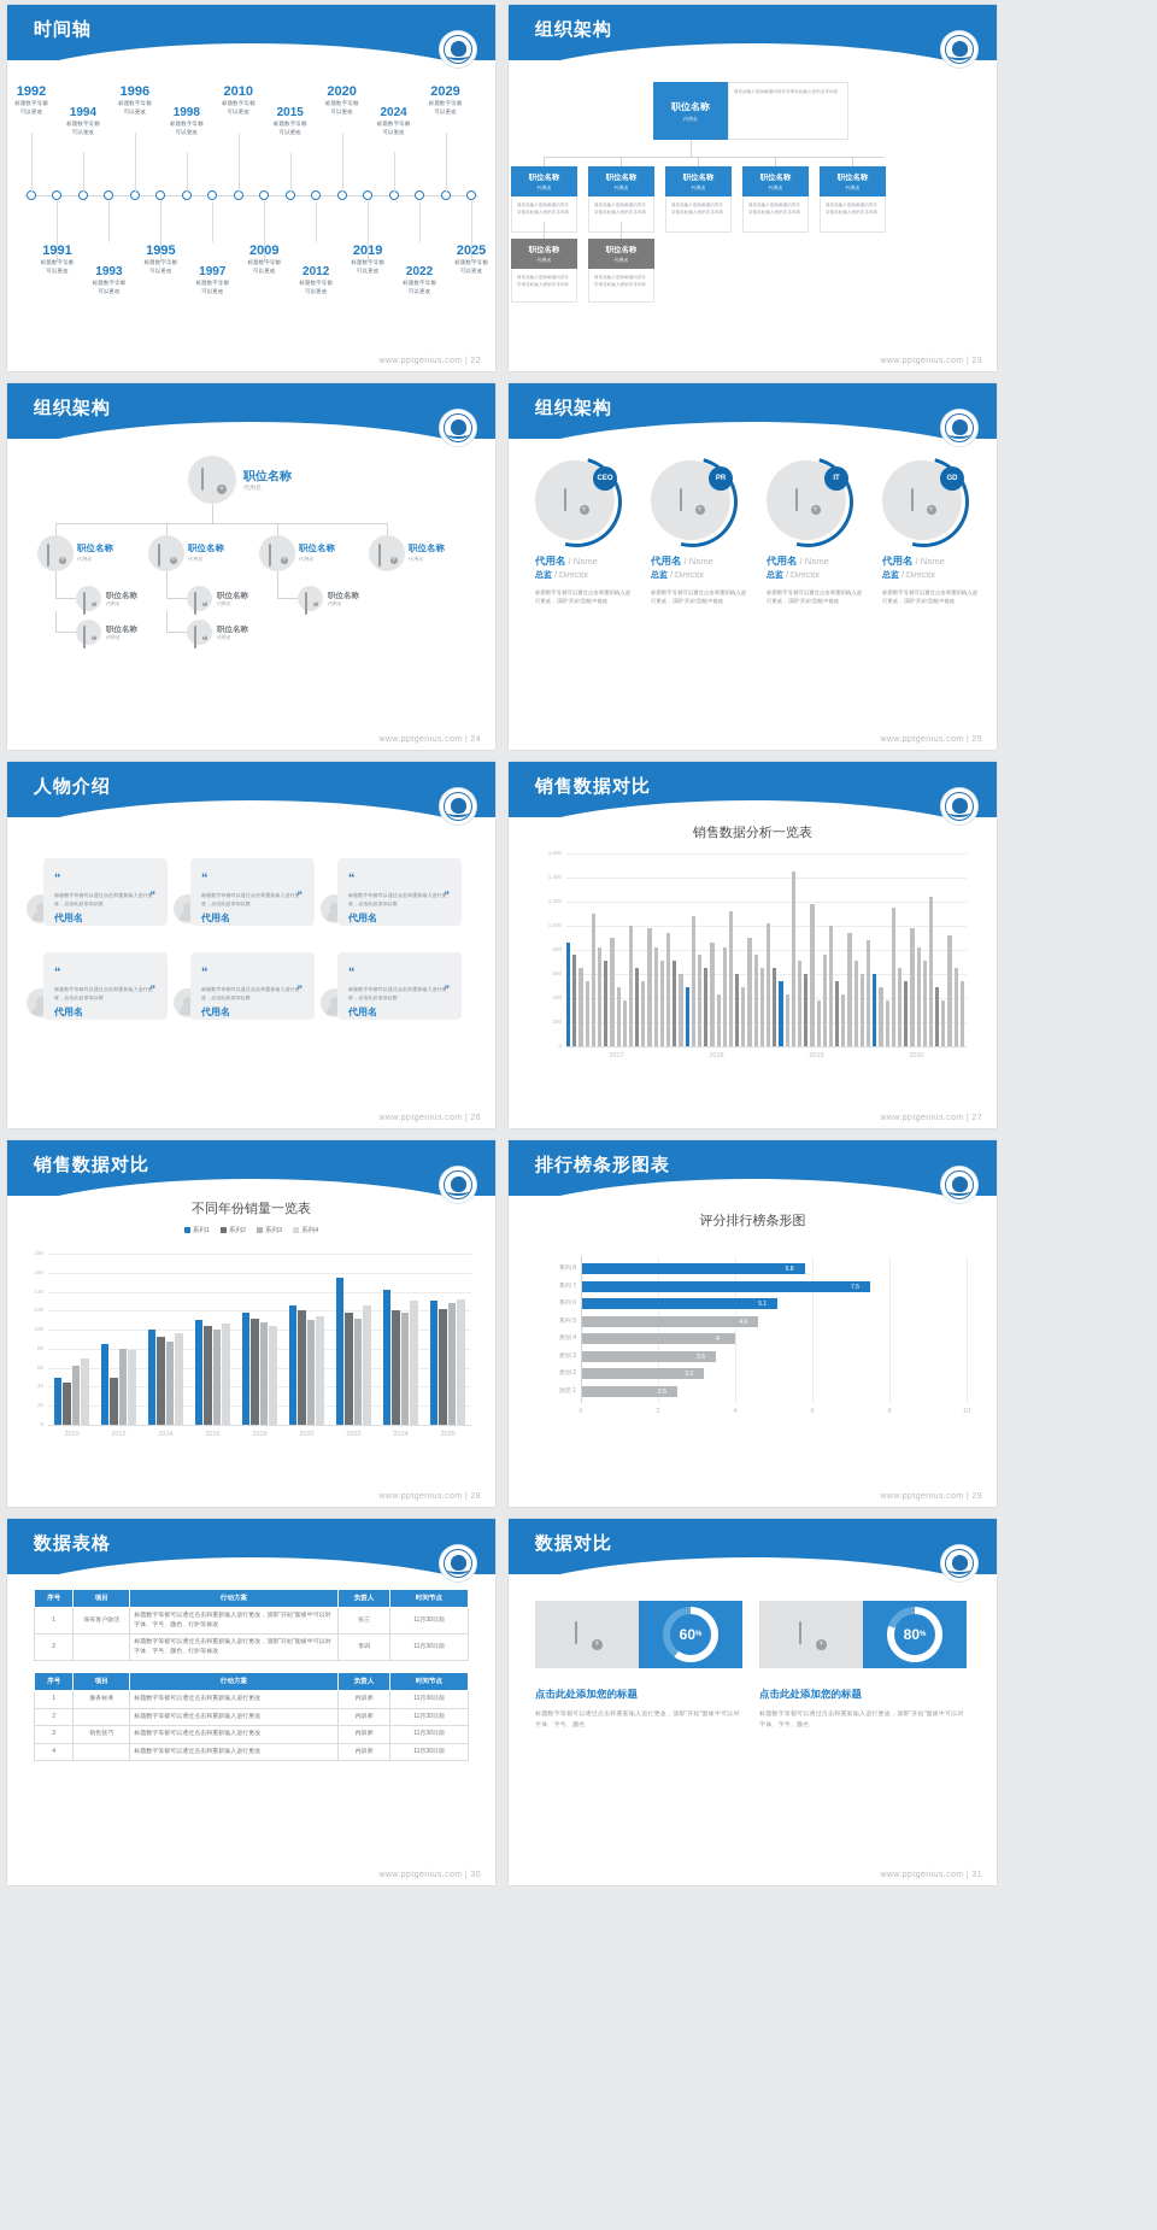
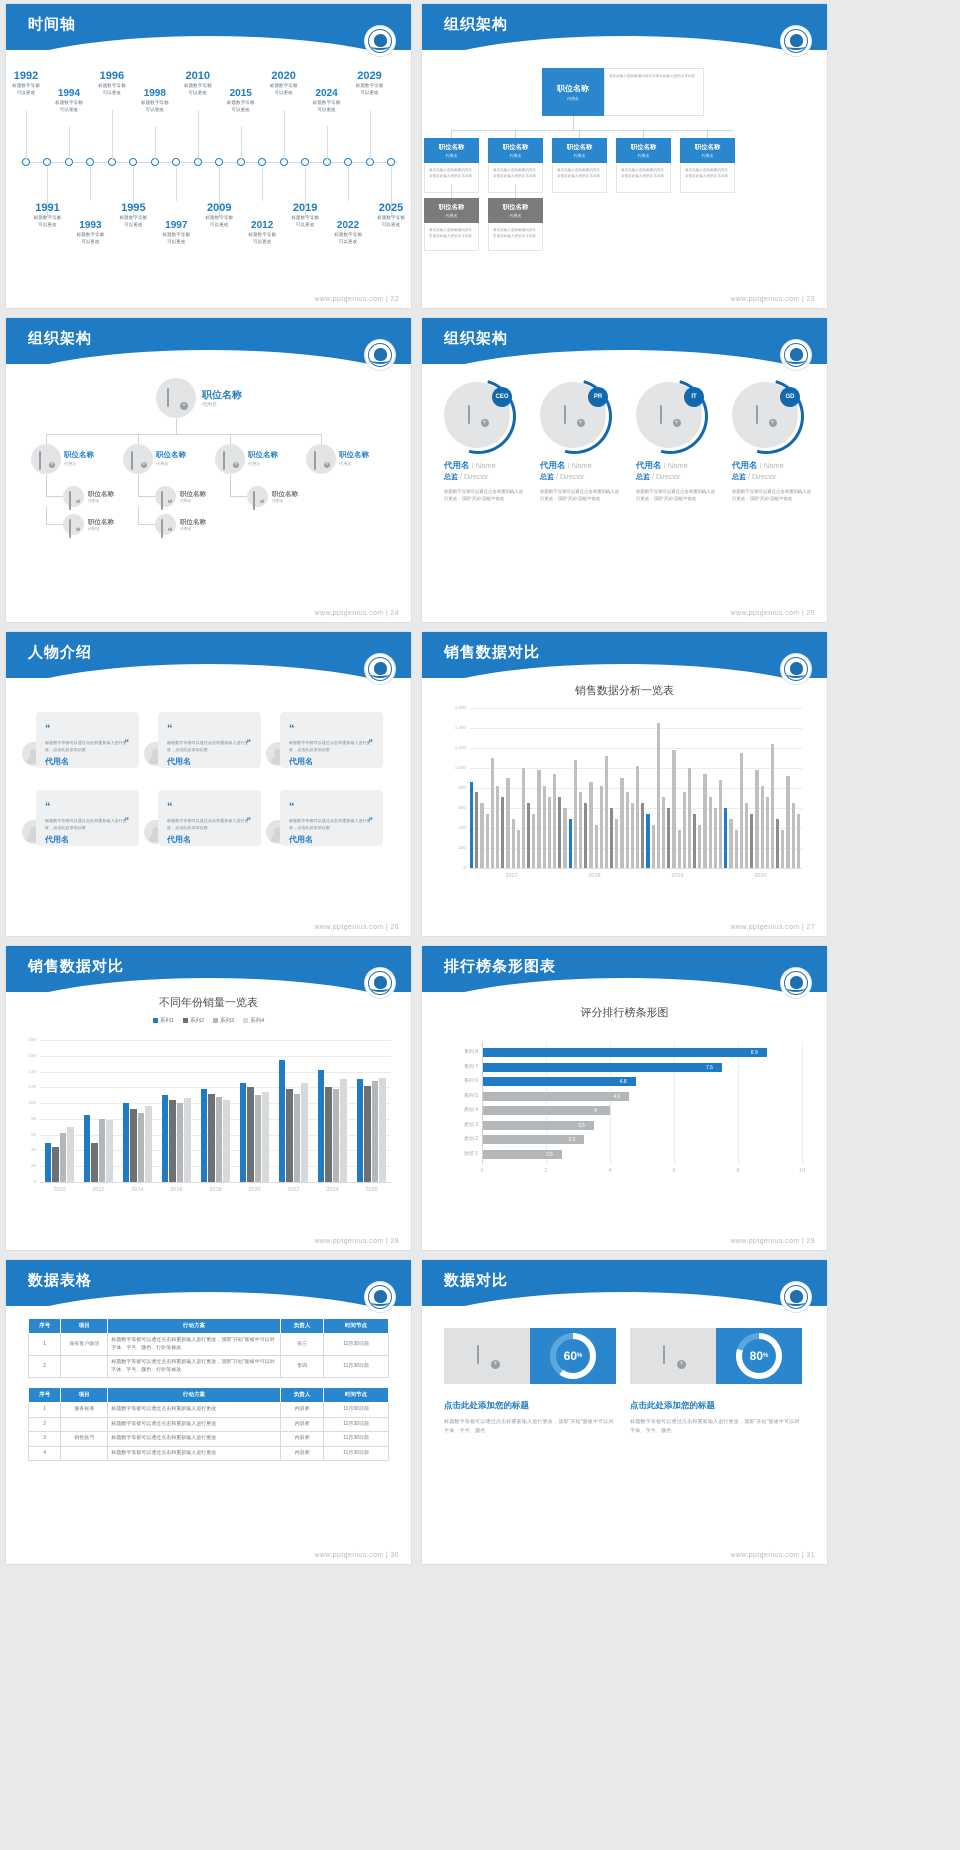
评分排行榜条形图/系列 8: 5.8 -> 8.9
评分排行榜条形图/系列 6: 5.1 -> 4.8
